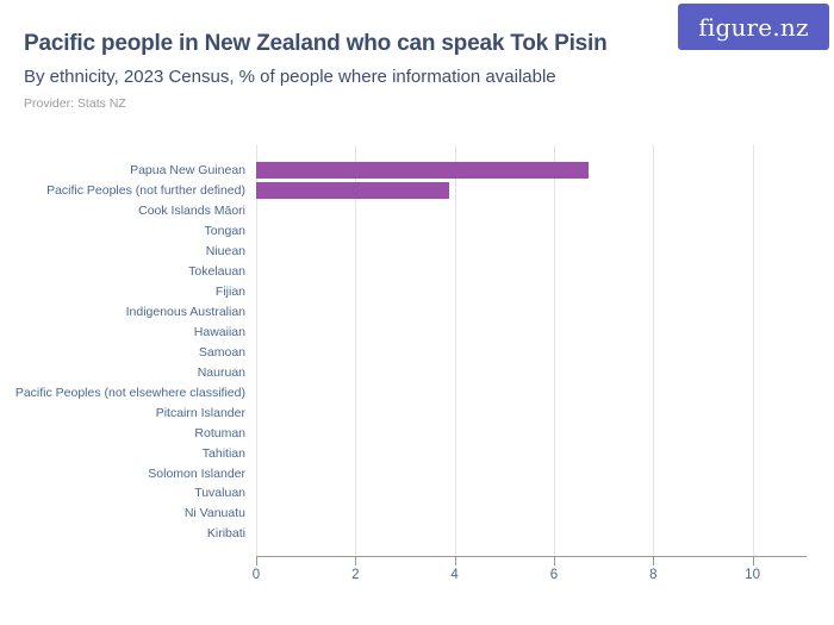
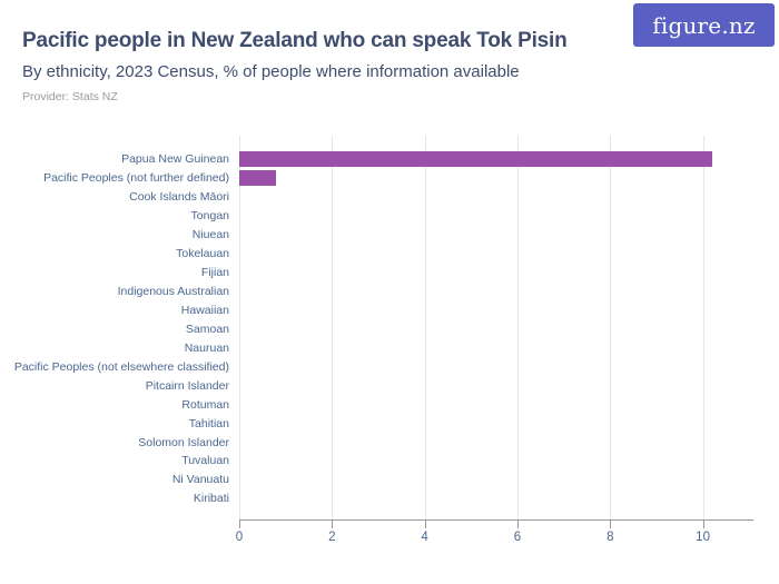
Papua New Guinean: 6.7 -> 10.2
Pacific Peoples (not further defined): 3.9 -> 0.8
